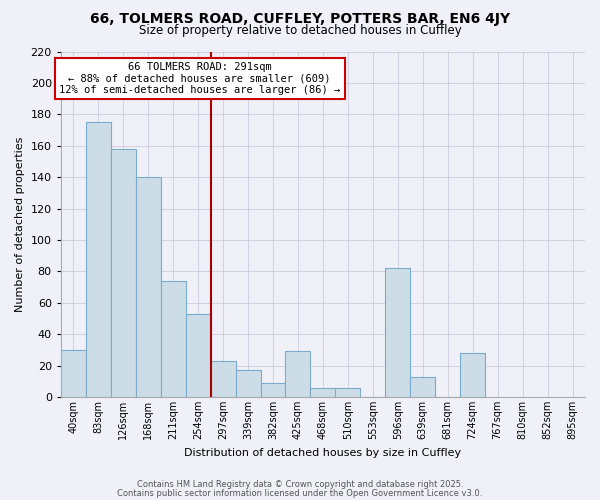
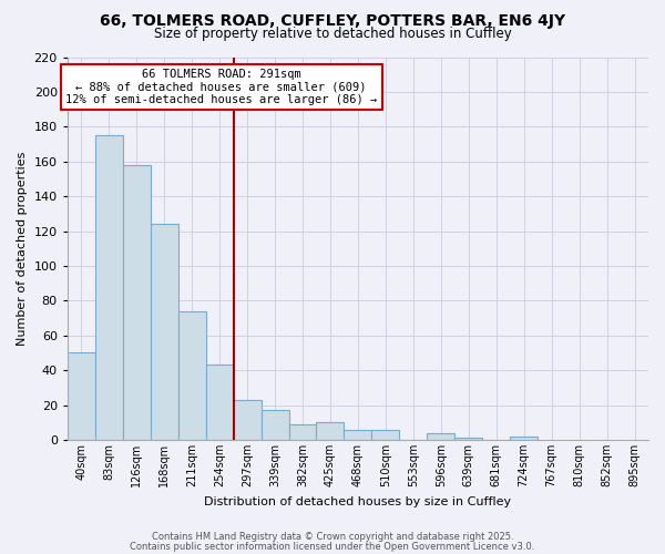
40sqm: 30 -> 50
168sqm: 140 -> 124
254sqm: 53 -> 43
425sqm: 29 -> 10
596sqm: 82 -> 4
639sqm: 13 -> 1
724sqm: 28 -> 2
